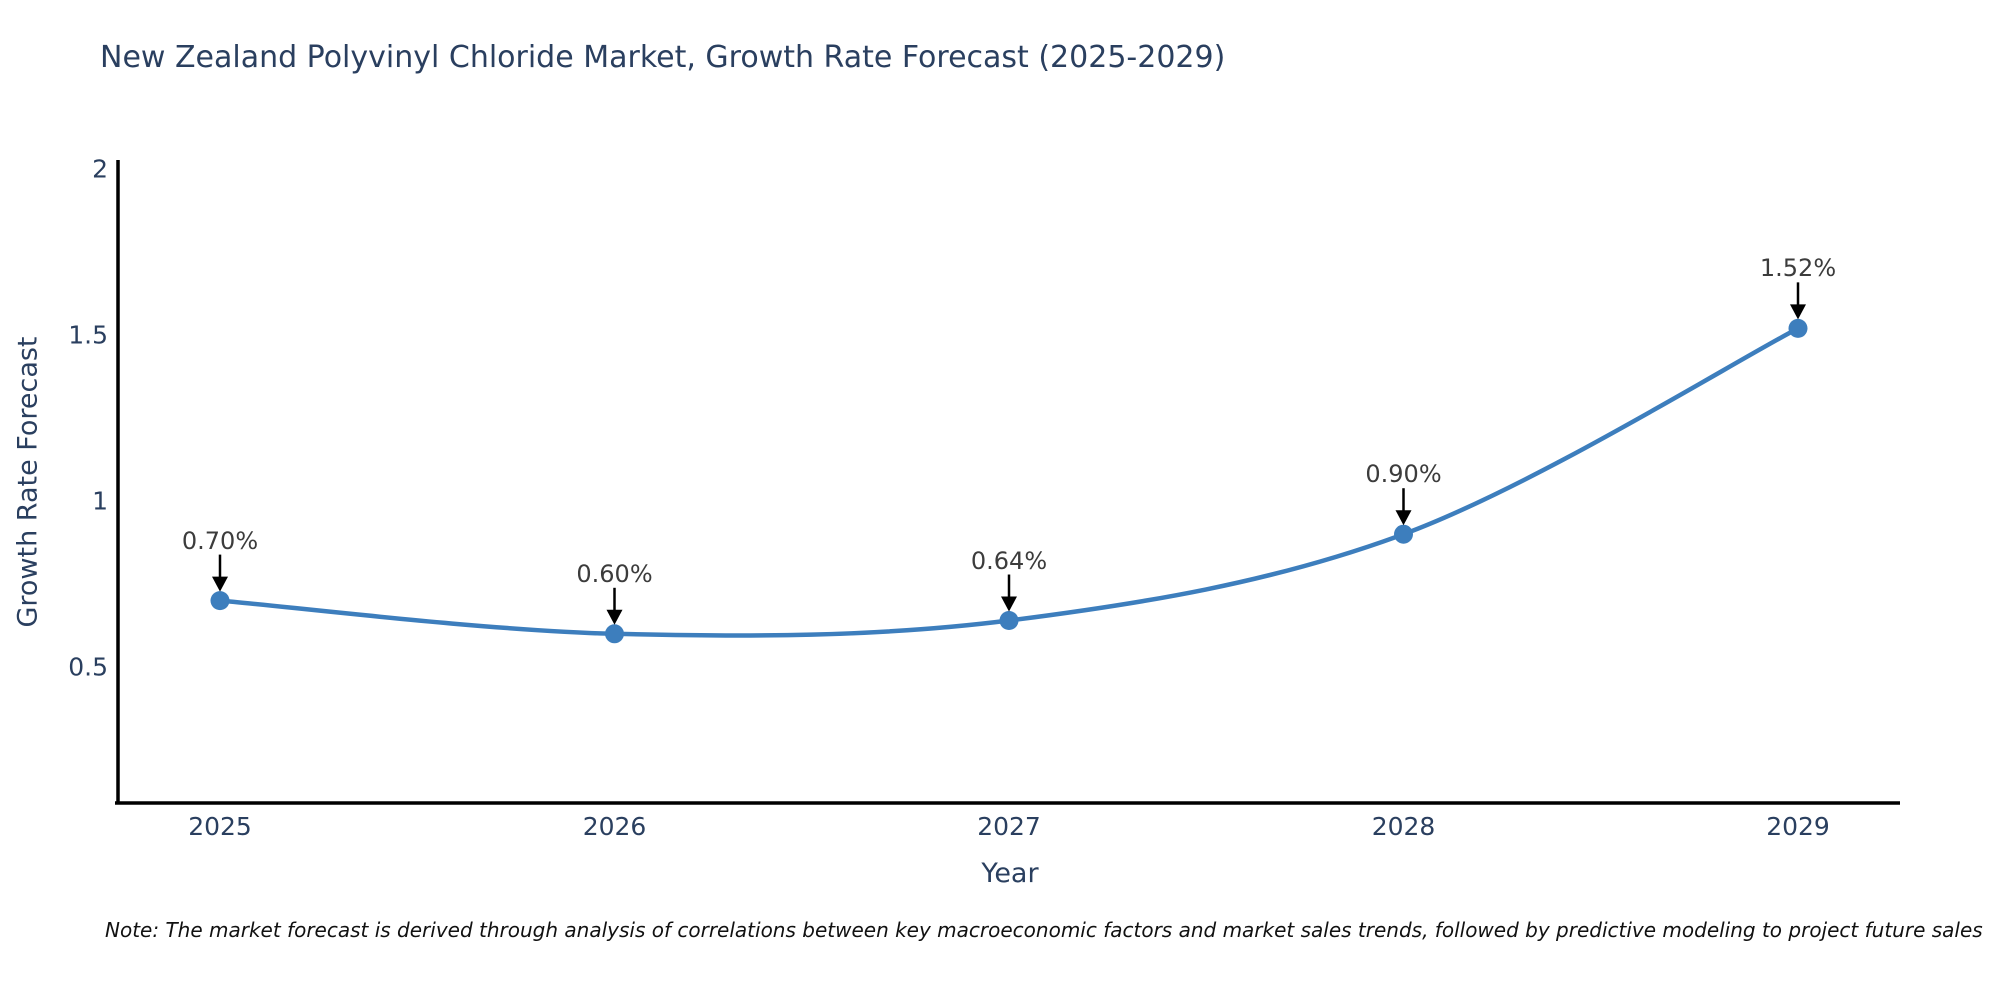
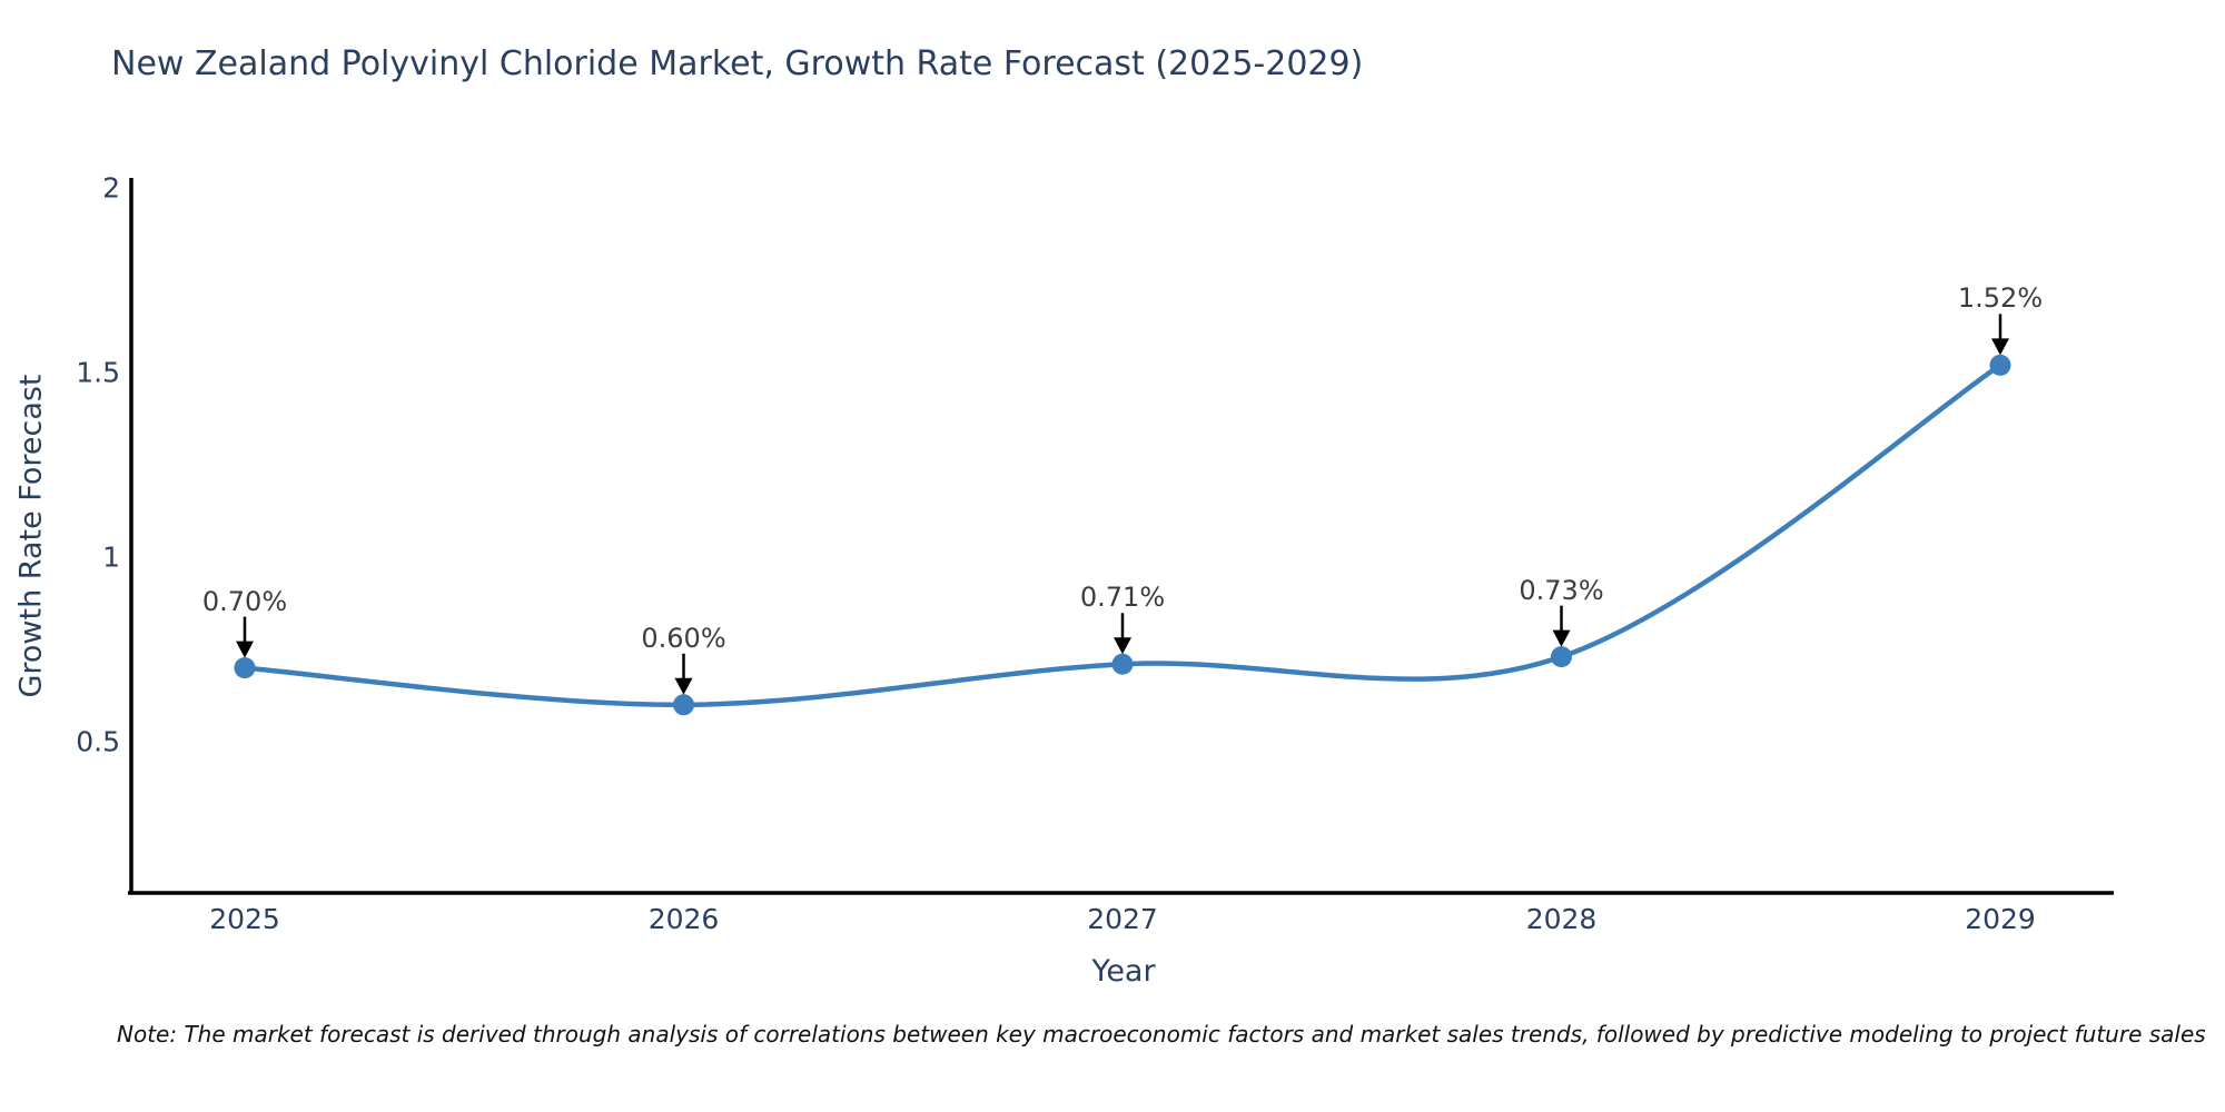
2027: 0.64% -> 0.71%
2028: 0.90% -> 0.73%
